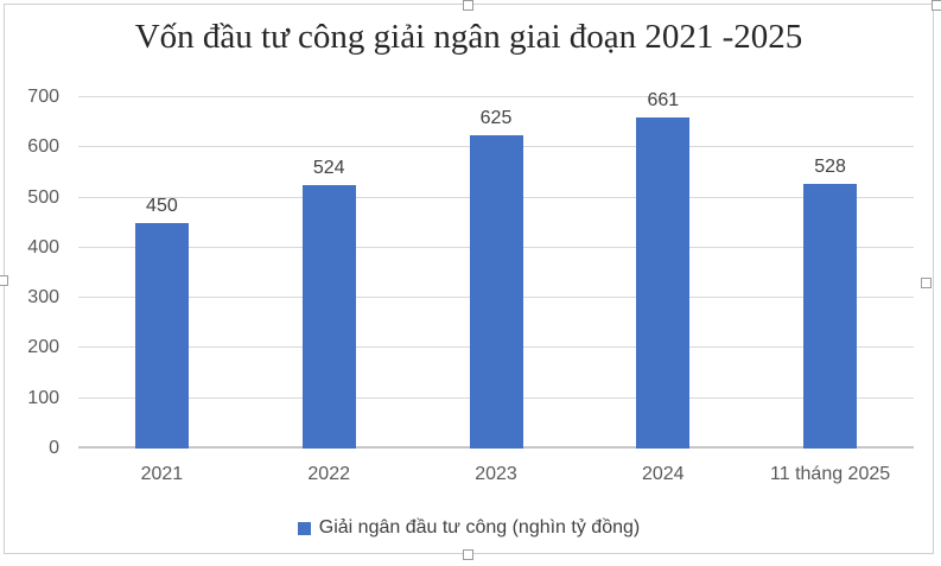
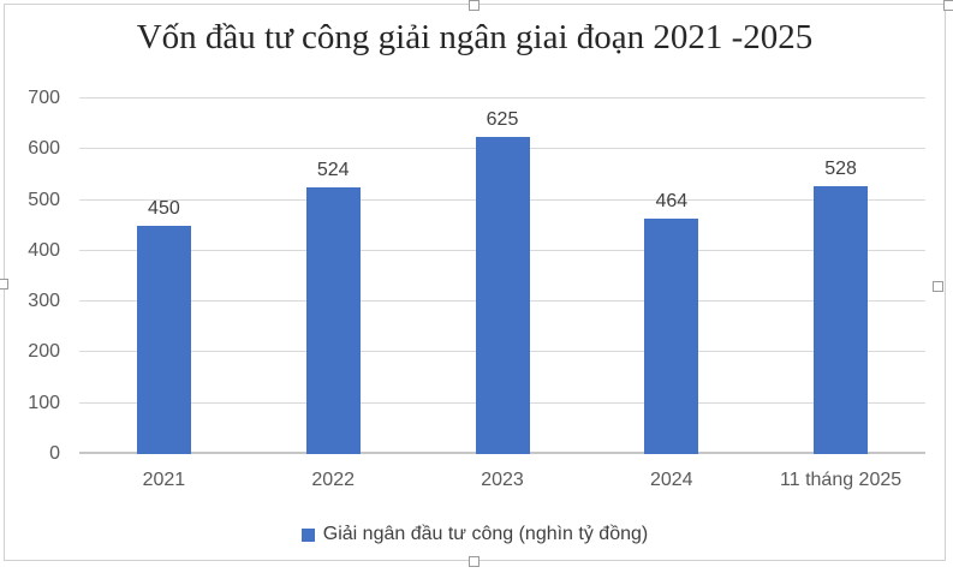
2024: 661 -> 464
